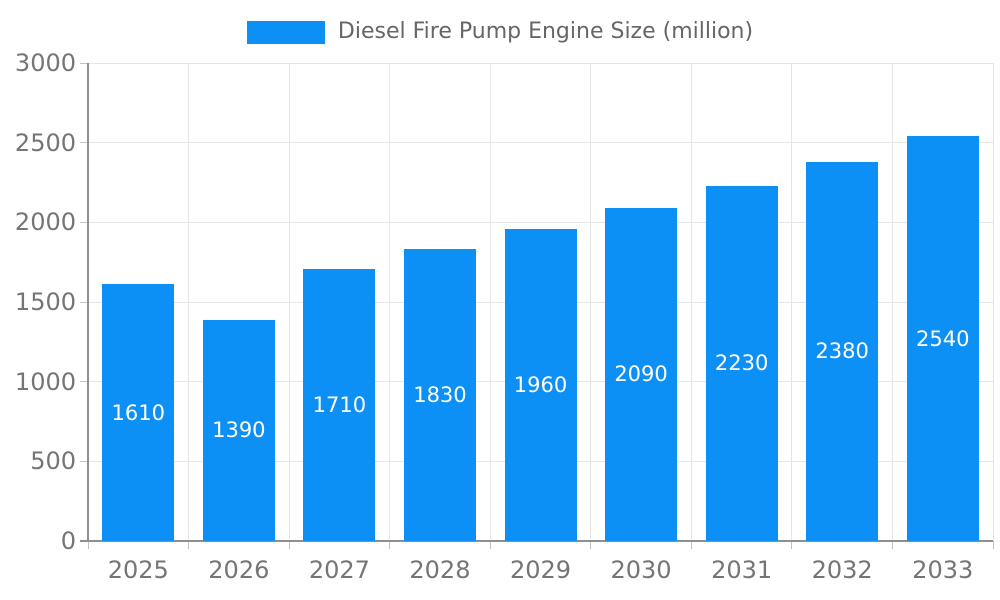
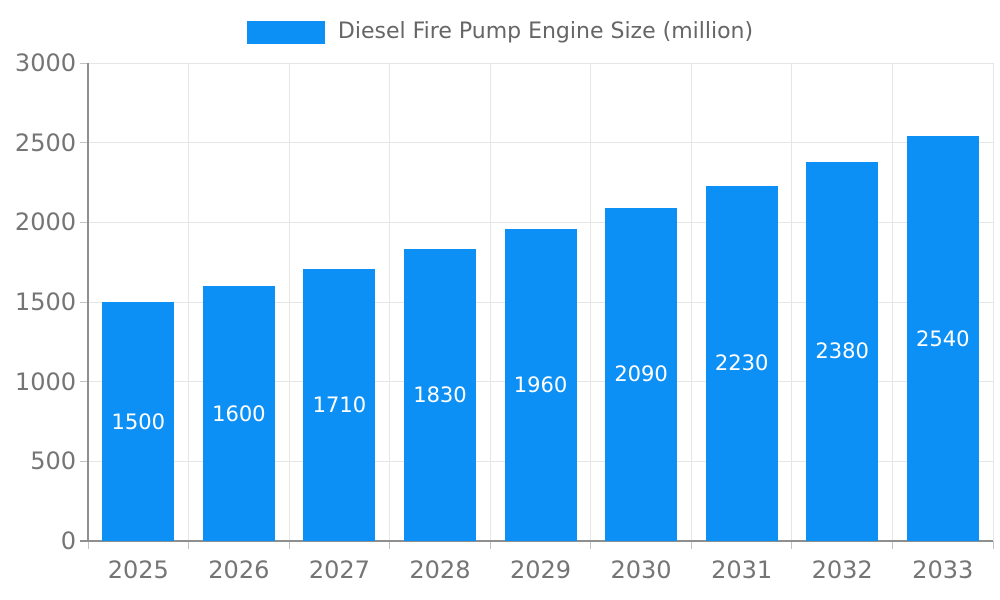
2025: 1610 -> 1500
2026: 1390 -> 1600
